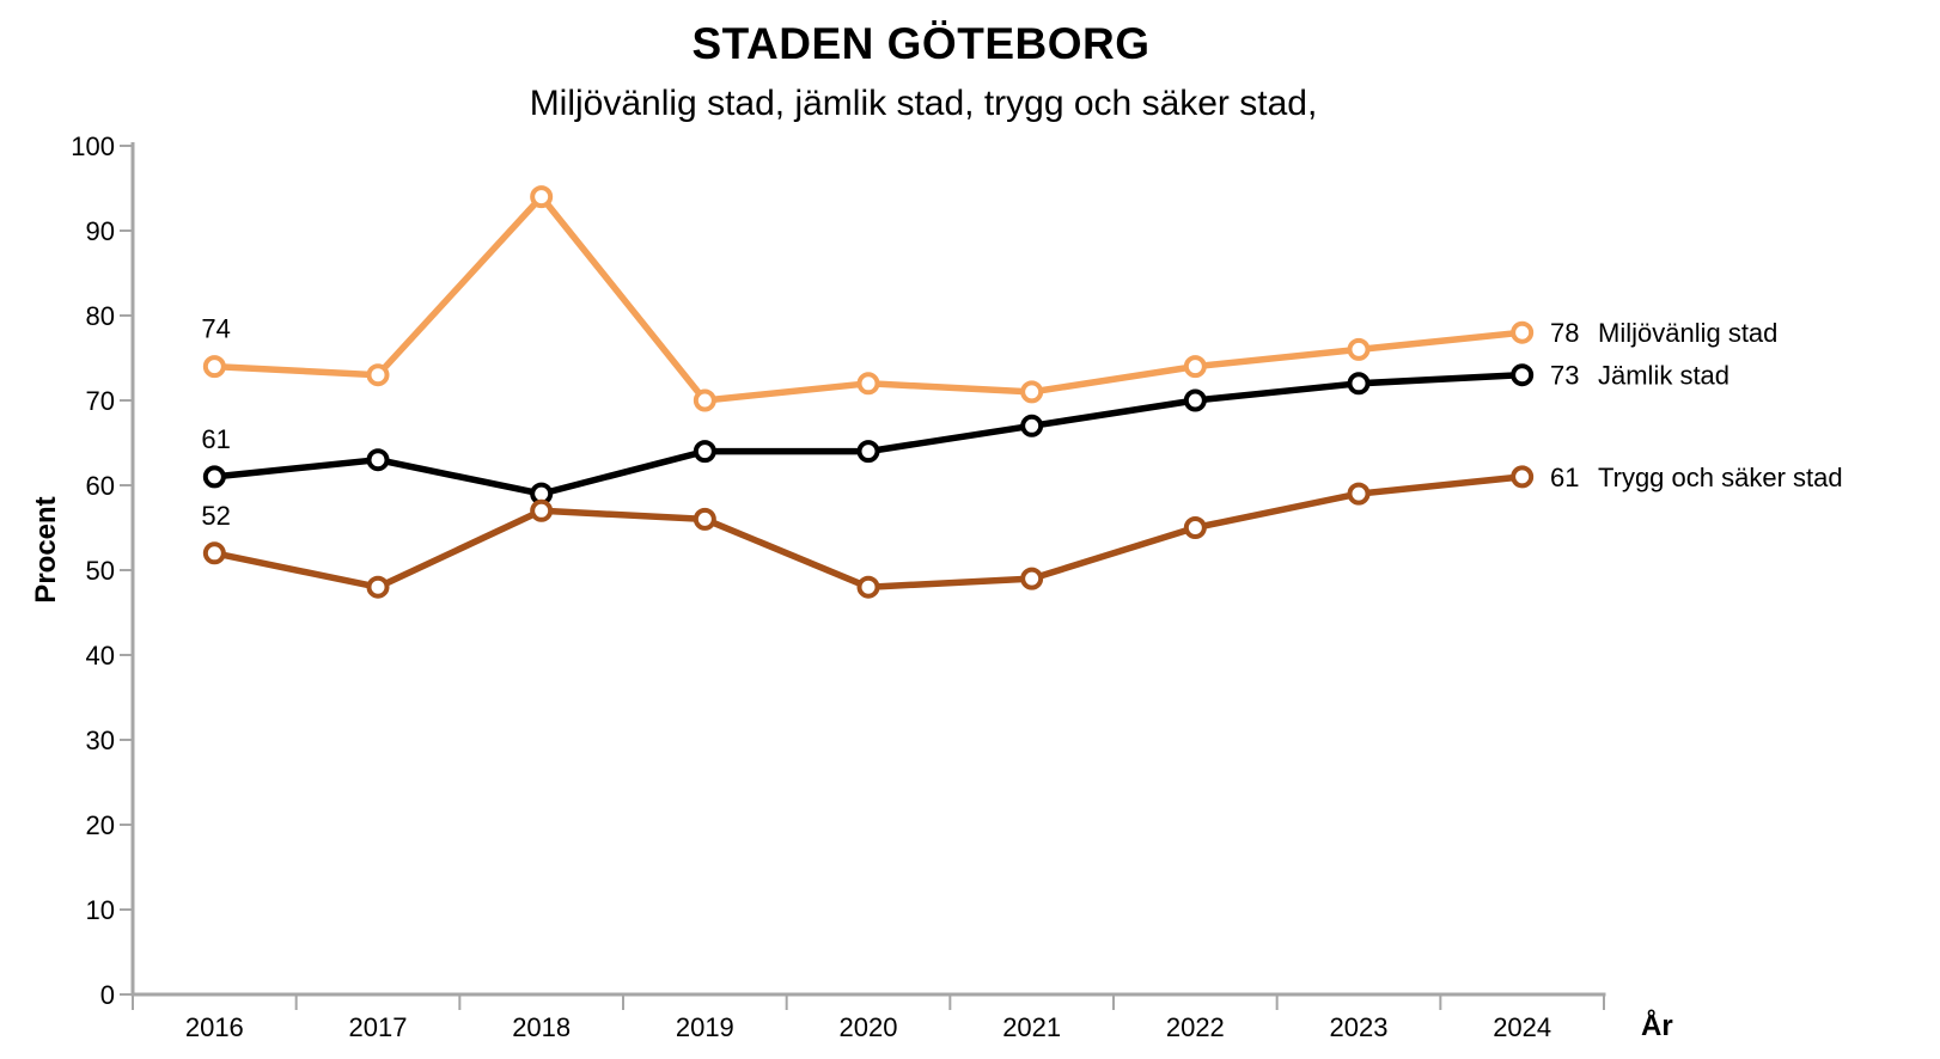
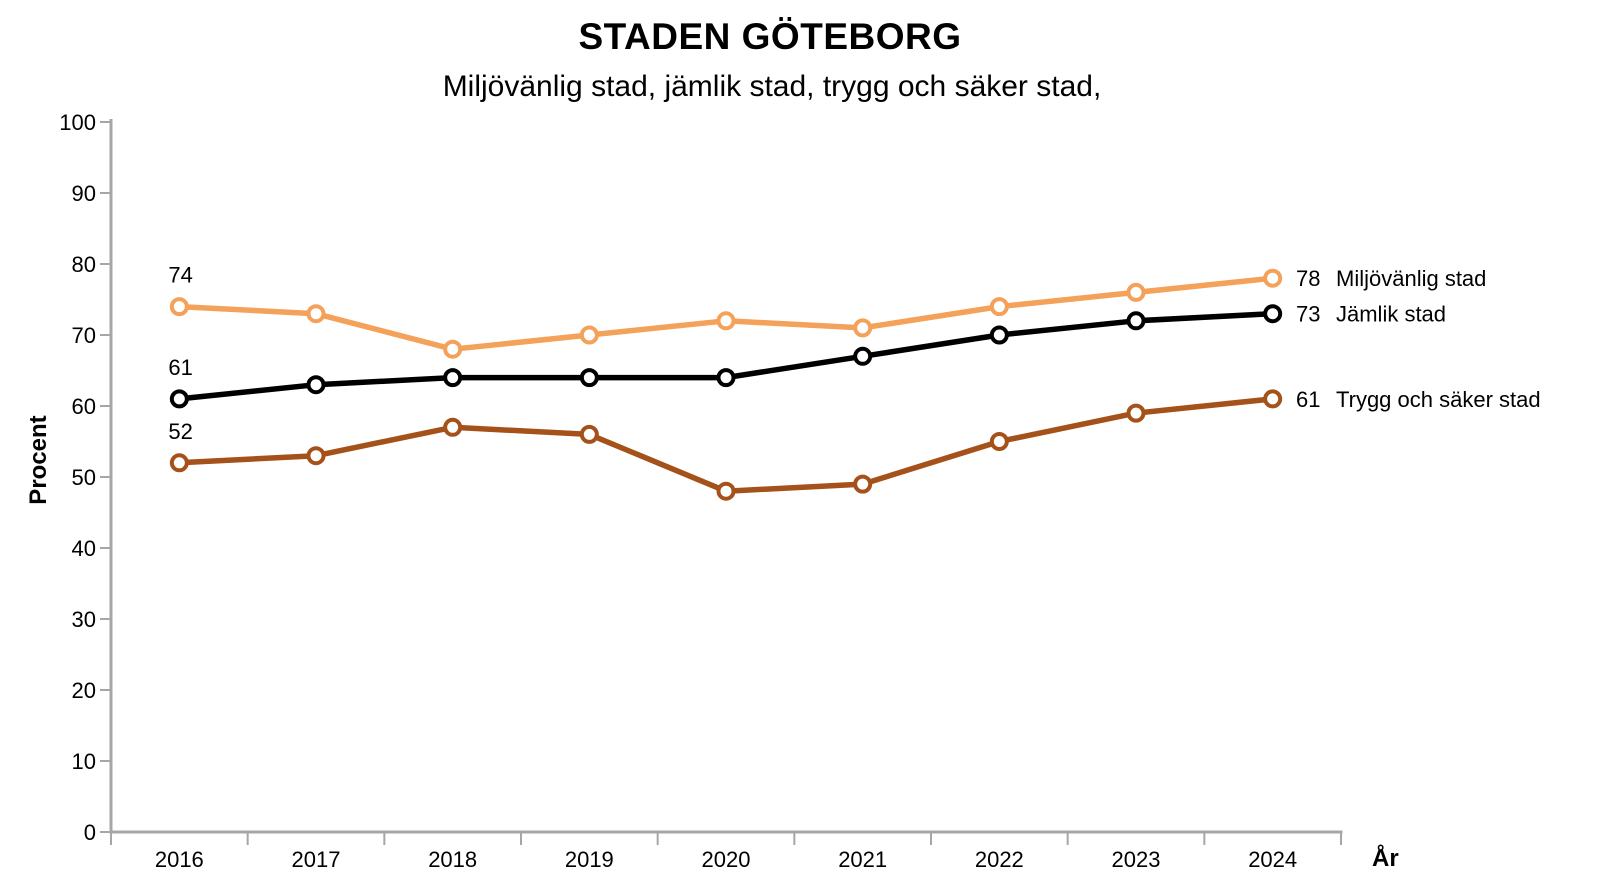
Trygg och säker stad/2017: 48 -> 53
Miljövänlig stad/2018: 94 -> 68
Jämlik stad/2018: 59 -> 64
